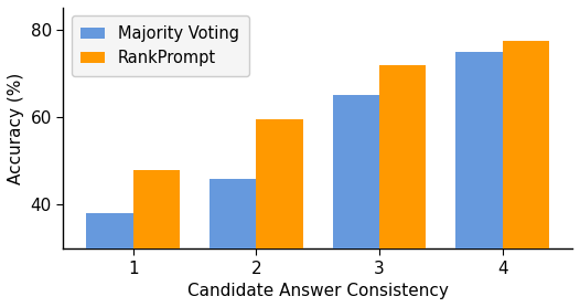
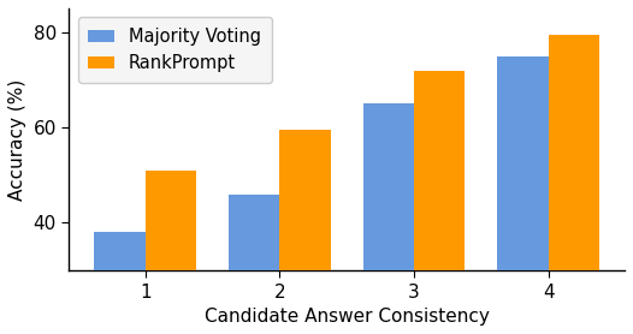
RankPrompt/1: 48.0 -> 51.0
RankPrompt/4: 77.5 -> 79.5
